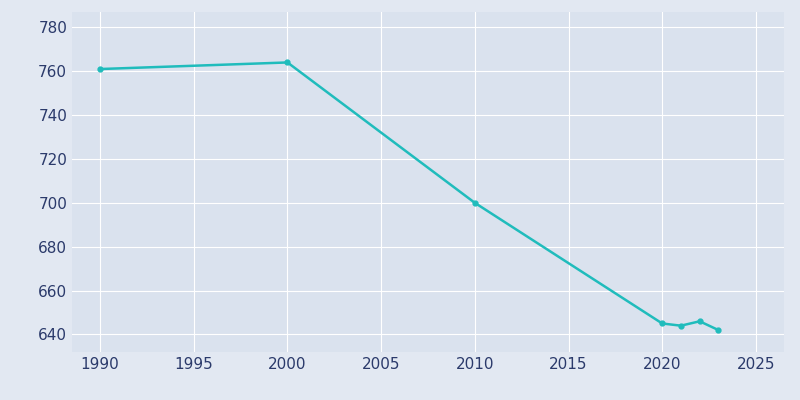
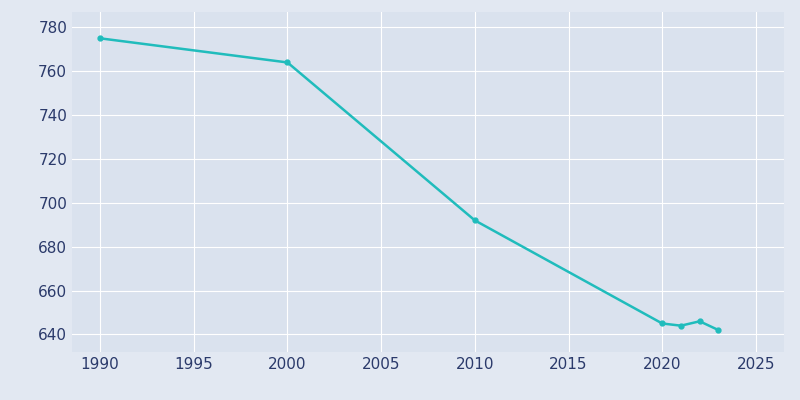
1990: 761 -> 775
2010: 700 -> 692
